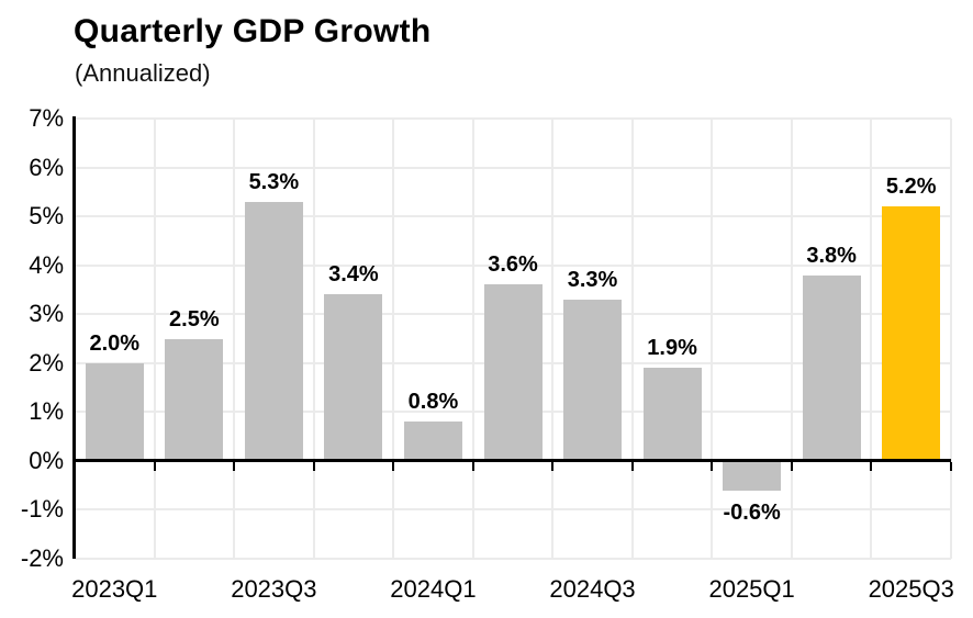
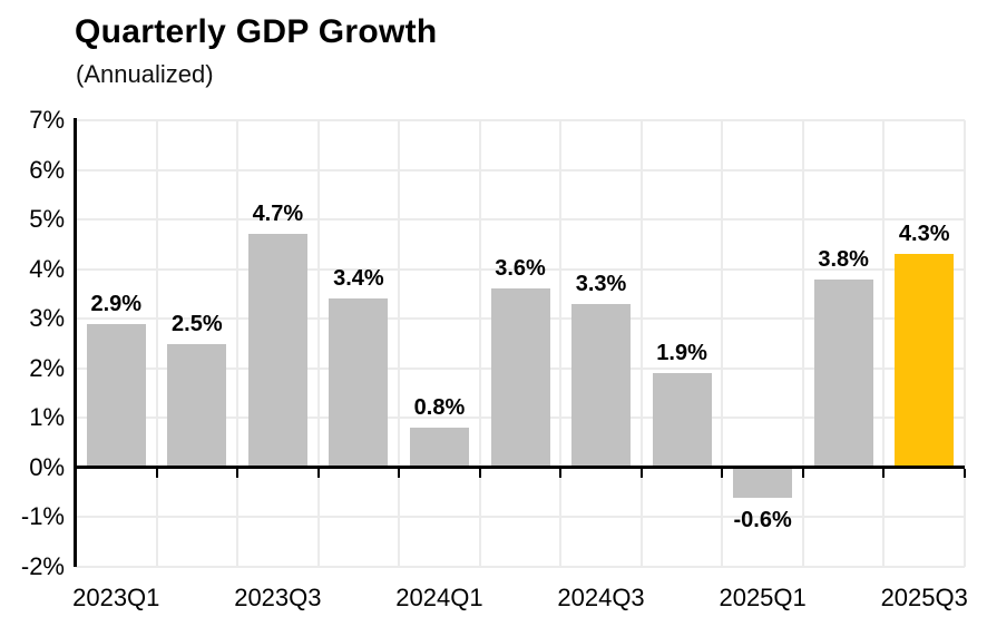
2023Q1: 2.0% -> 2.9%
2023Q3: 5.3% -> 4.7%
2025Q3: 5.2% -> 4.3%
